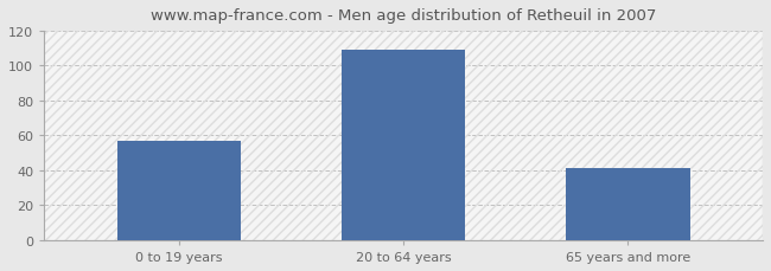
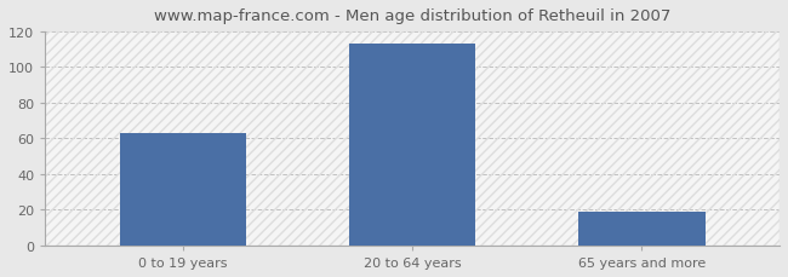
0 to 19 years: 57 -> 63
20 to 64 years: 109 -> 113
65 years and more: 41 -> 19
